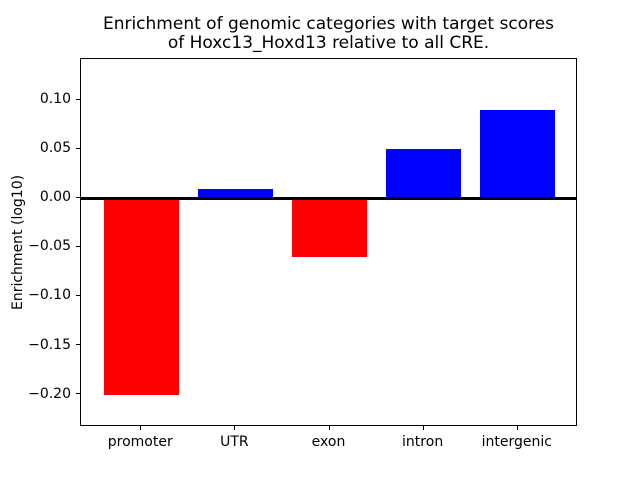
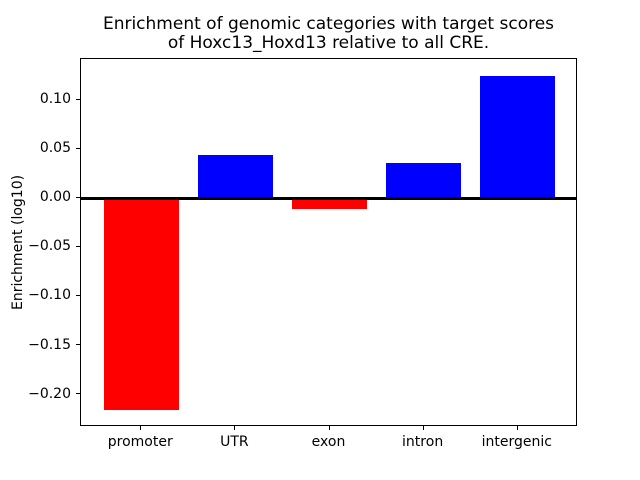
promoter: -0.20 -> -0.22
UTR: 0.01 -> 0.04
exon: -0.06 -> -0.01
intron: 0.05 -> 0.04
intergenic: 0.09 -> 0.12
